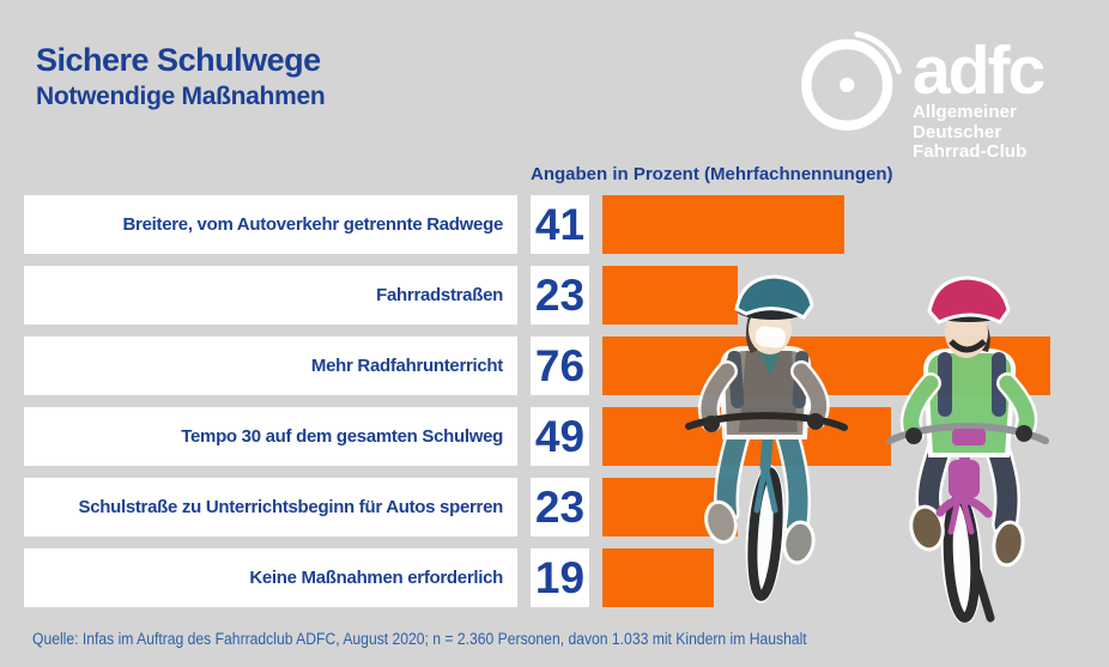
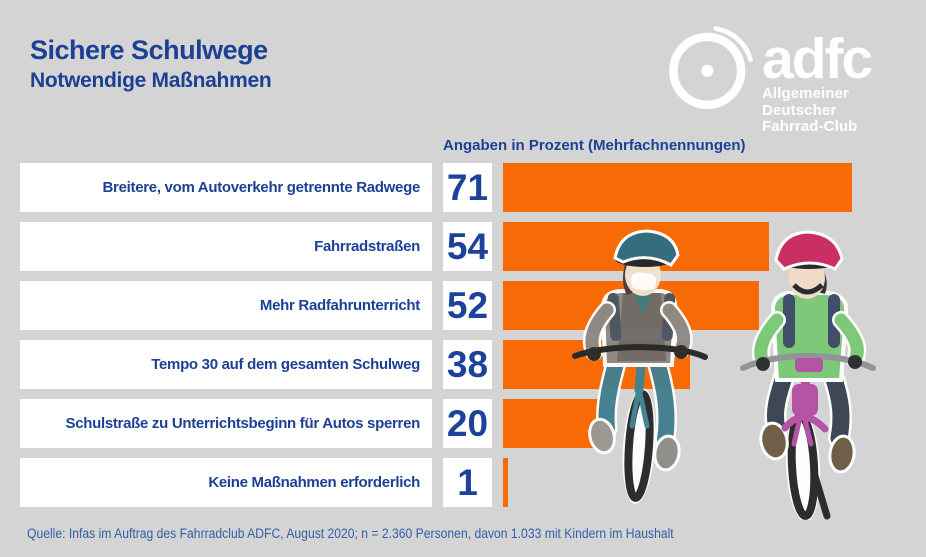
Breitere, vom Autoverkehr getrennte Radwege: 41 -> 71
Fahrradstraßen: 23 -> 54
Mehr Radfahrunterricht: 76 -> 52
Tempo 30 auf dem gesamten Schulweg: 49 -> 38
Schulstraße zu Unterrichtsbeginn für Autos sperren: 23 -> 20
Keine Maßnahmen erforderlich: 19 -> 1
